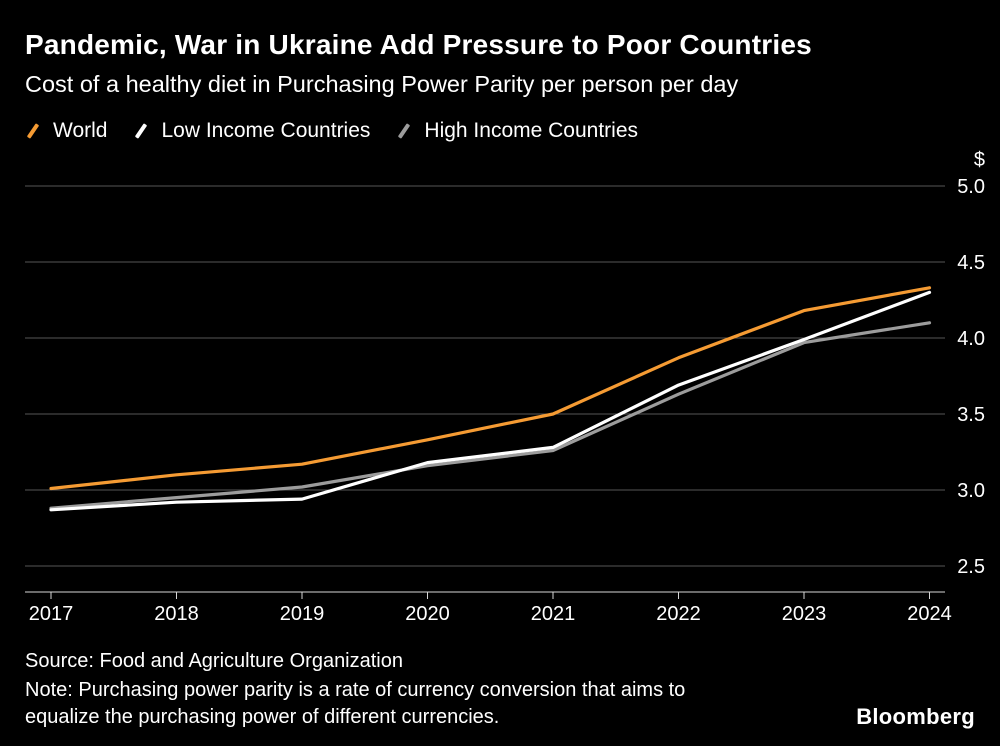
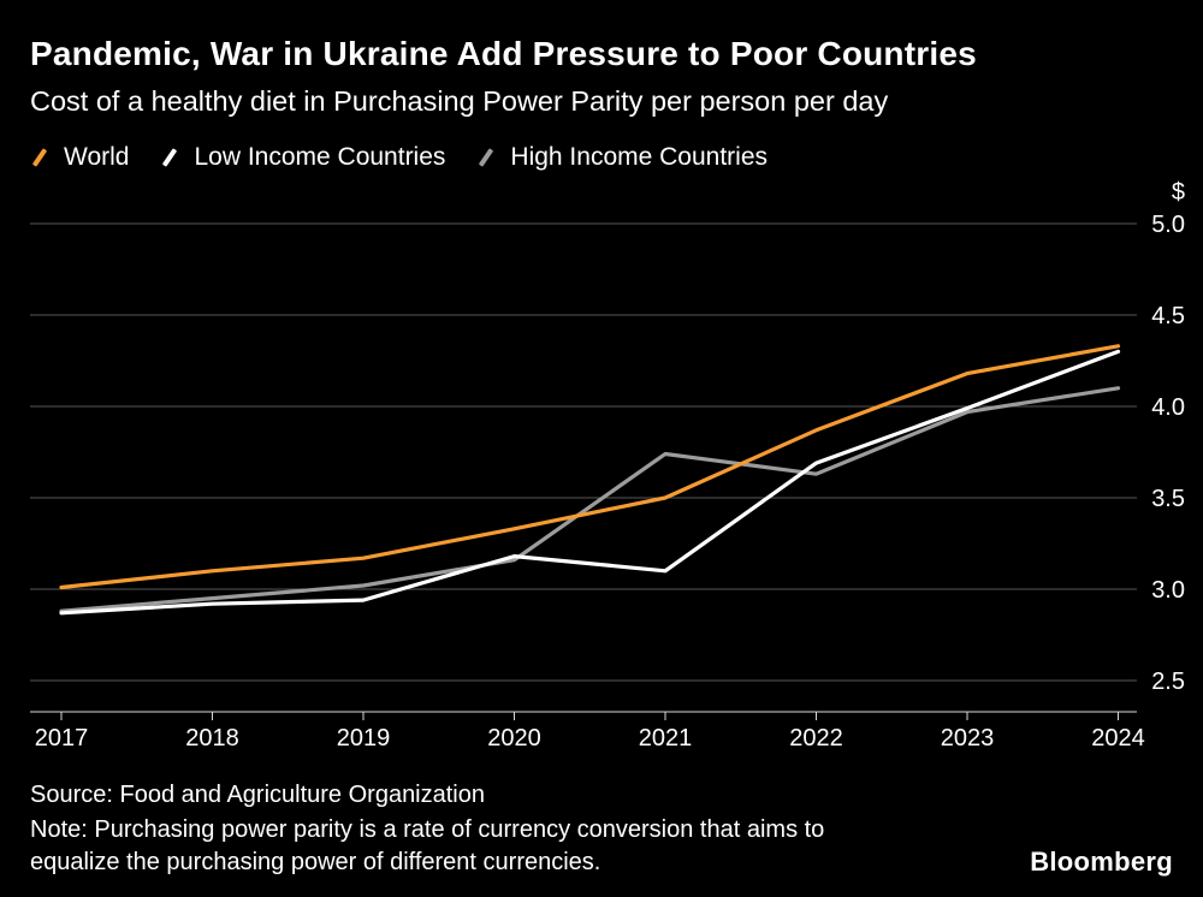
Low Income Countries/2021: 3.28 -> 3.10
High Income Countries/2021: 3.26 -> 3.74
